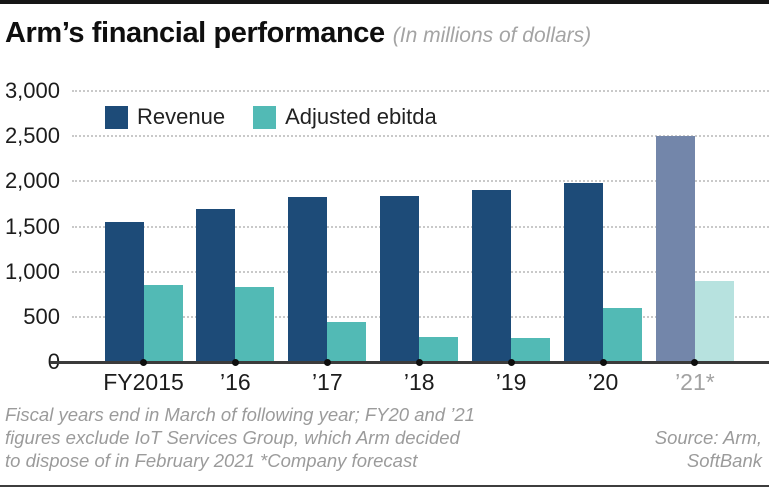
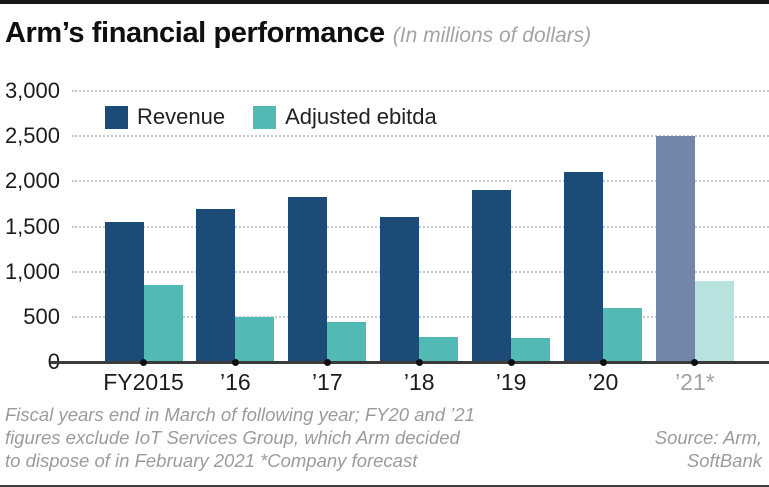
Adjusted ebitda/’16: 800 -> 500
Revenue/’18: 1800 -> 1600
Revenue/’20: 2000 -> 2100
